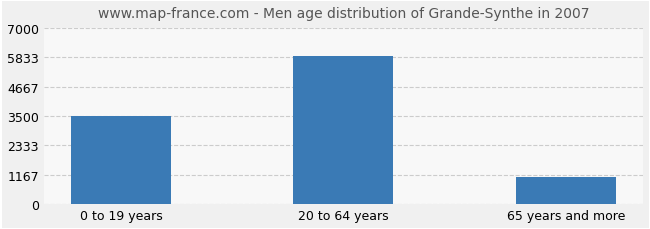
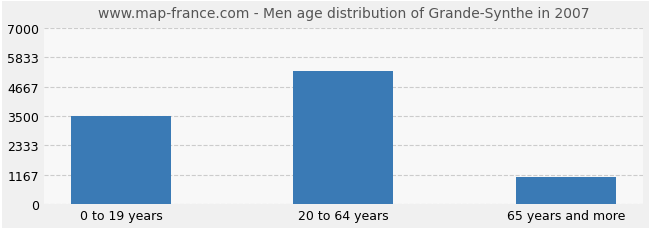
20 to 64 years: 5900 -> 5300
